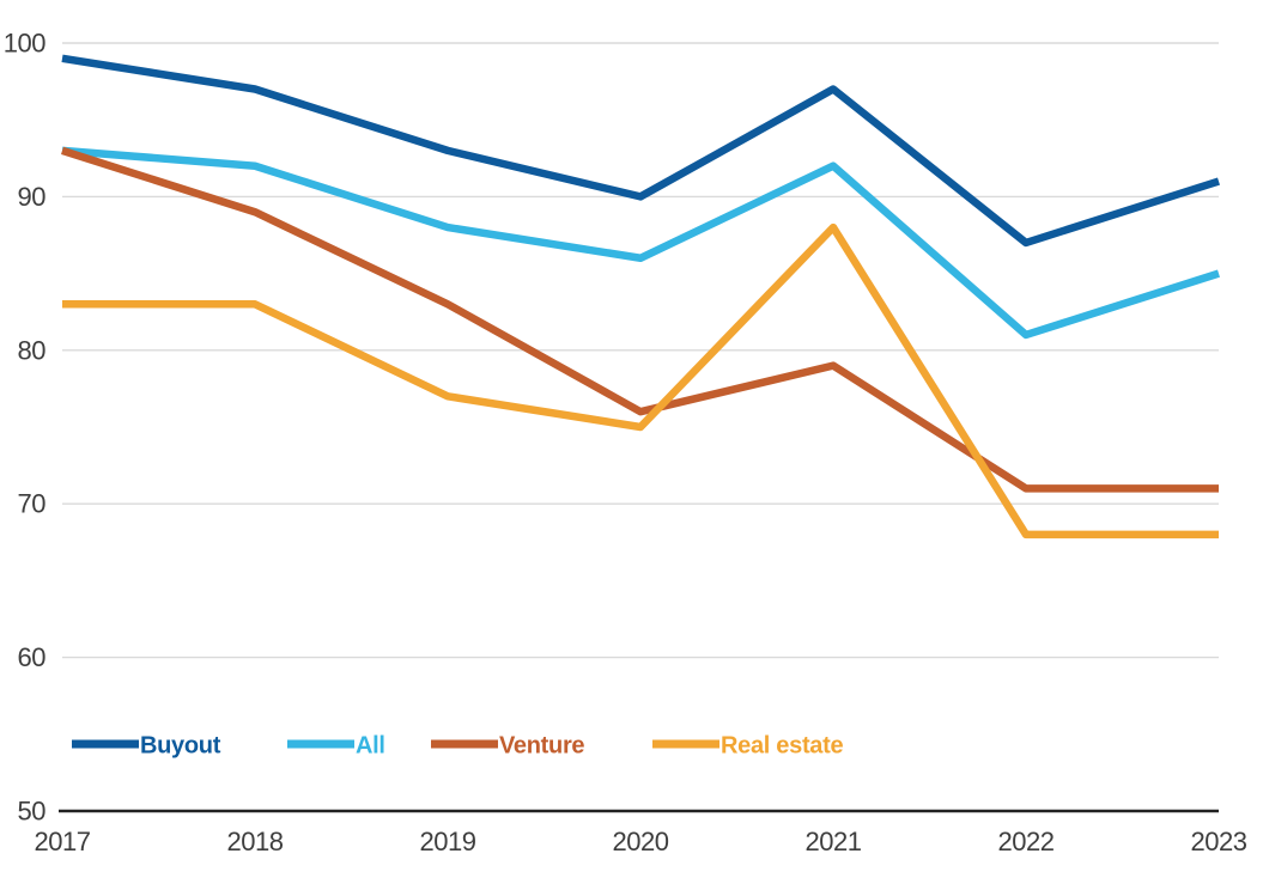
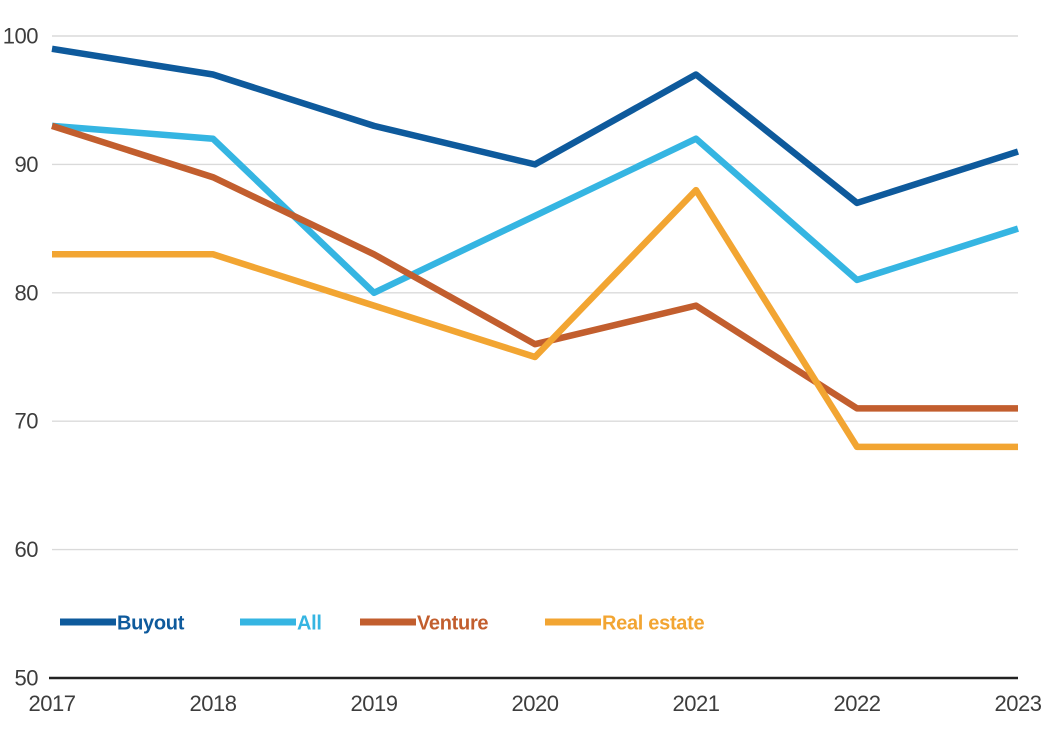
All/2019: 88 -> 80
Real estate/2019: 77 -> 79
